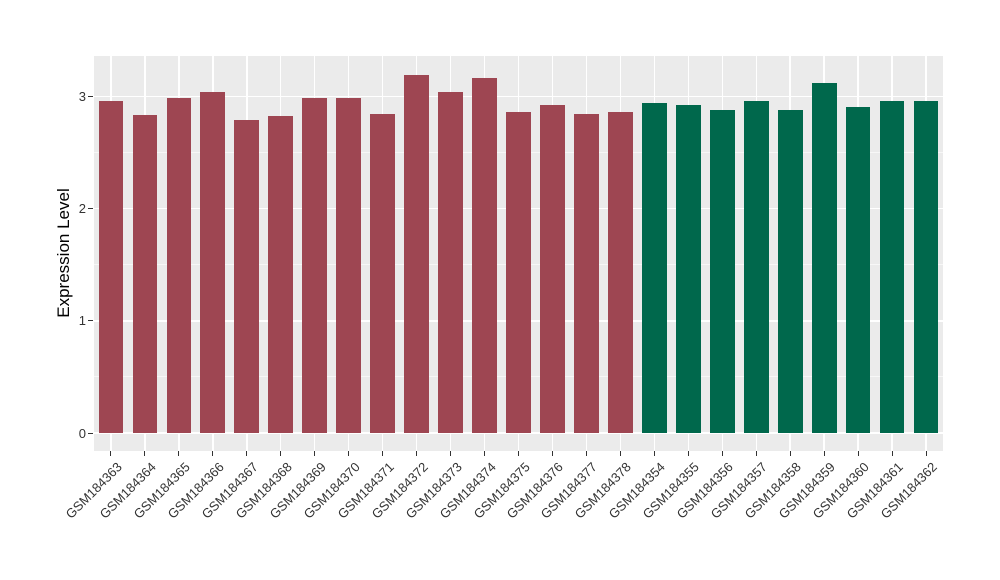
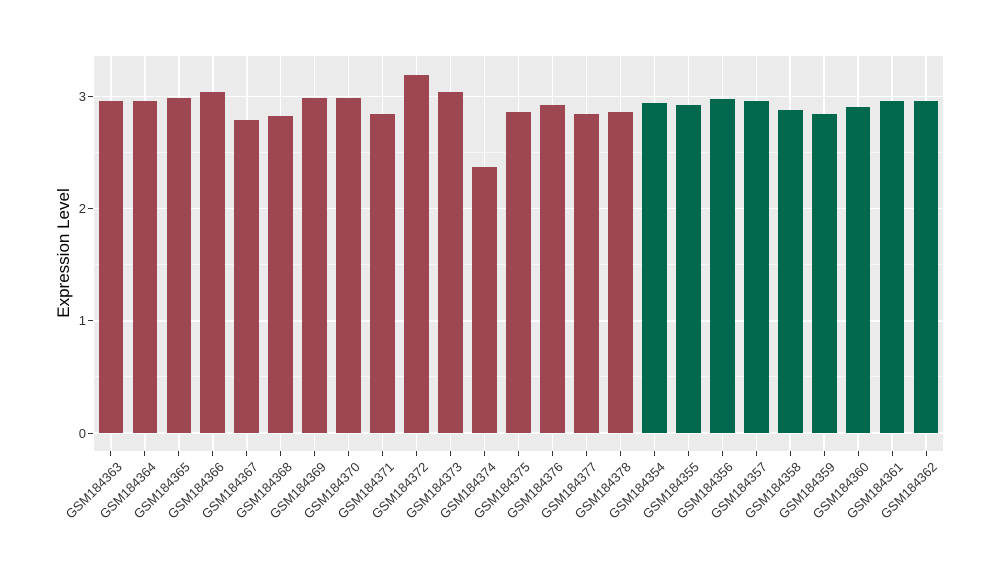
GSM184364: 2.84 -> 2.96
GSM184374: 3.17 -> 2.37
GSM184356: 2.88 -> 2.98
GSM184359: 3.12 -> 2.85
